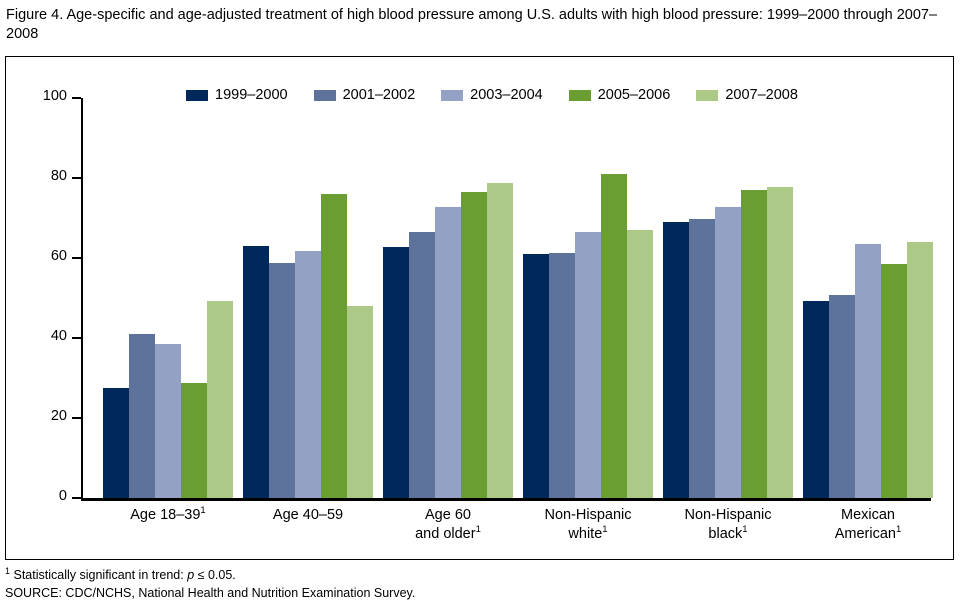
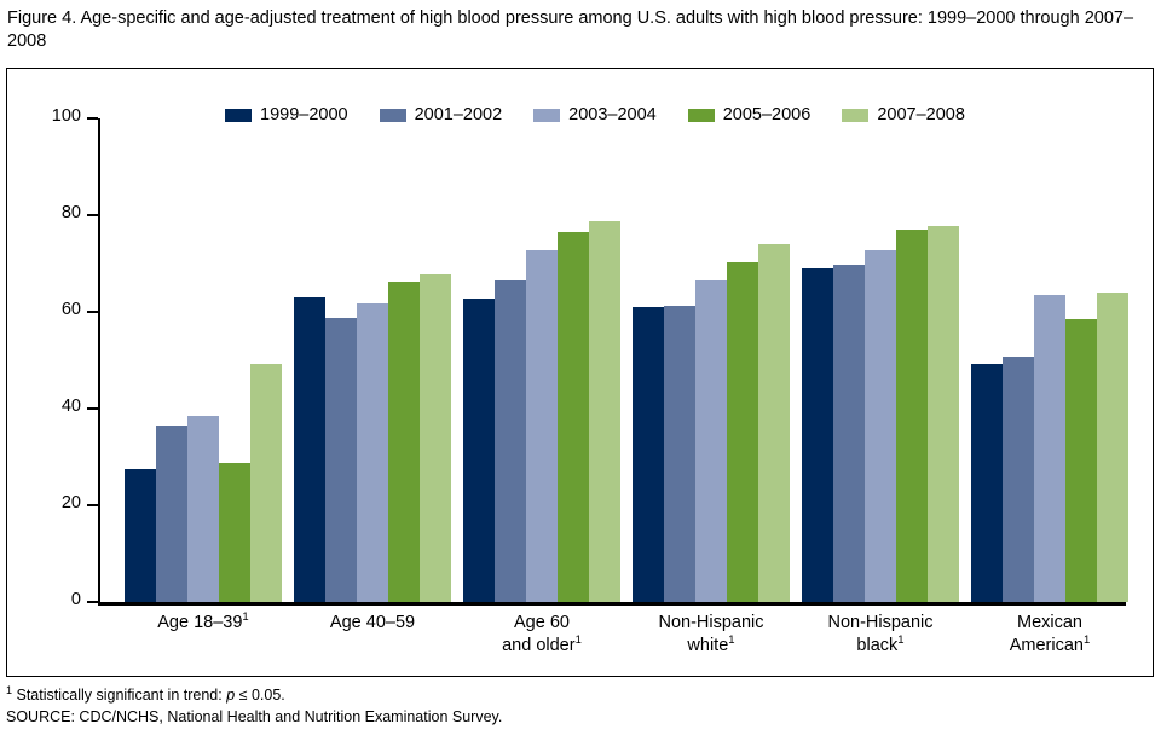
2001–2002/Age 18–39: 41 -> 37
2005–2006/Age 40–59: 76 -> 66
2007–2008/Age 40–59: 48 -> 68
2005–2006/Non-Hispanic white: 81 -> 70
2007–2008/Non-Hispanic white: 67 -> 74
